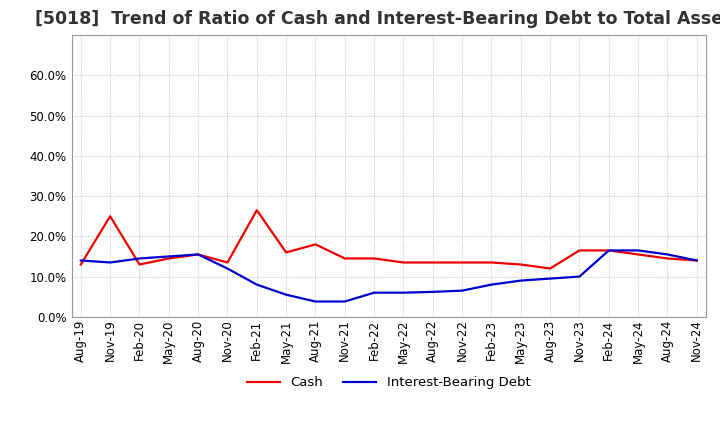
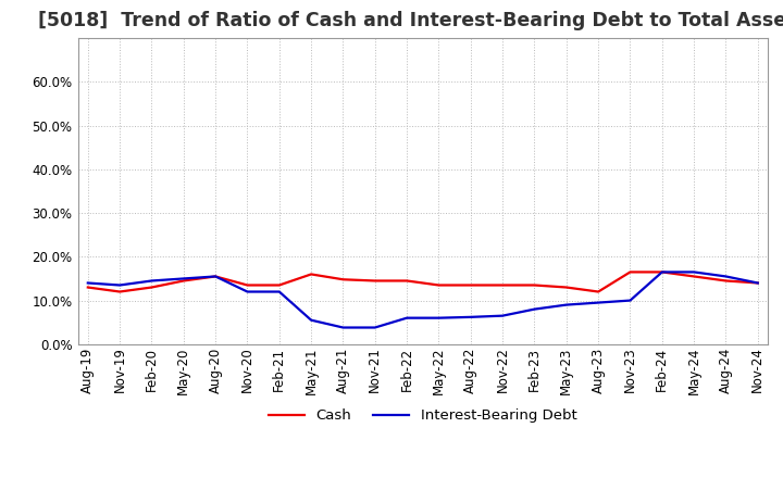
Cash/Nov-19: 25.0% -> 12.0%
Cash/Feb-21: 26.5% -> 13.5%
Interest-Bearing Debt/Feb-21: 8.0% -> 12.0%
Cash/Aug-21: 18.0% -> 14.8%
